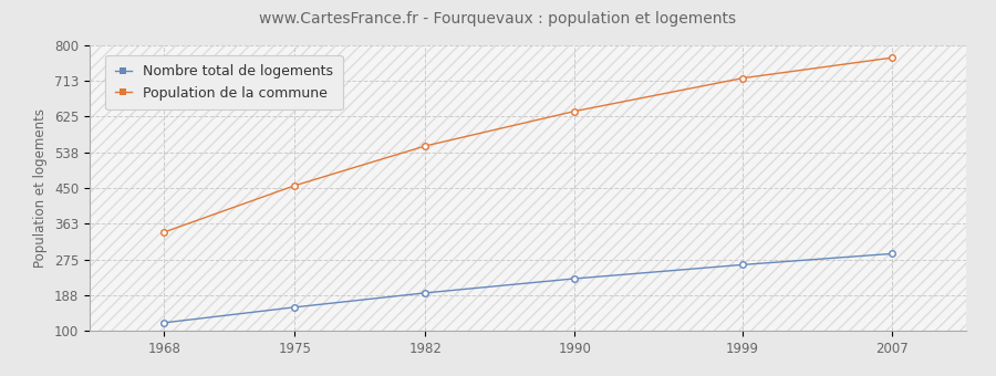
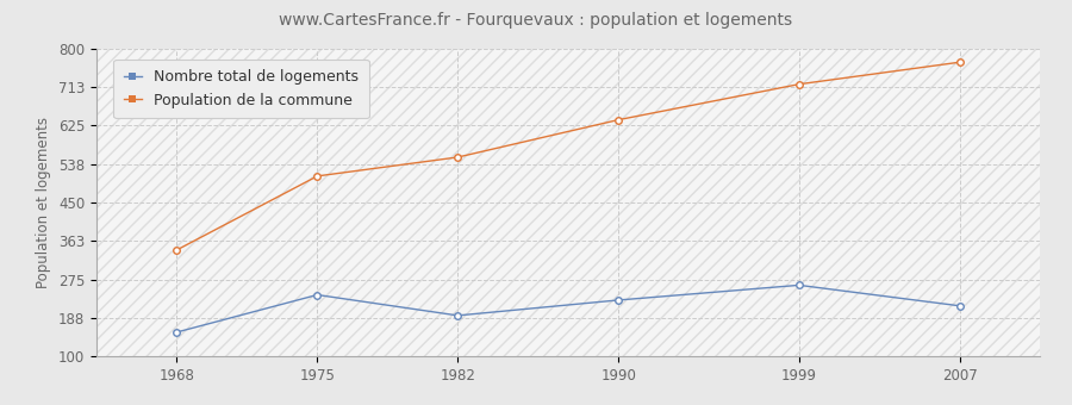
Nombre total de logements/1968: 120 -> 155
Nombre total de logements/1975: 158 -> 240
Population de la commune/1975: 456 -> 510
Nombre total de logements/2007: 289 -> 215
